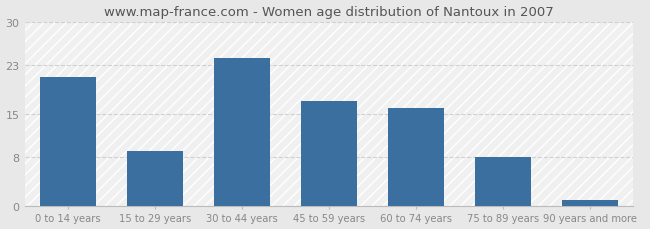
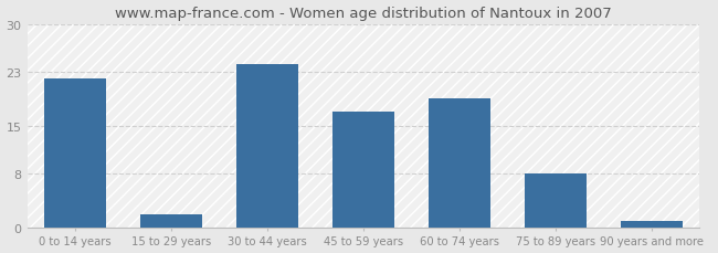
0 to 14 years: 21 -> 22
15 to 29 years: 9 -> 2
60 to 74 years: 16 -> 19
